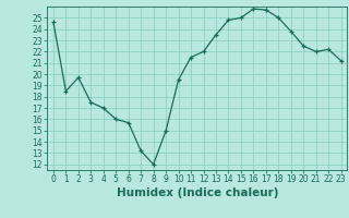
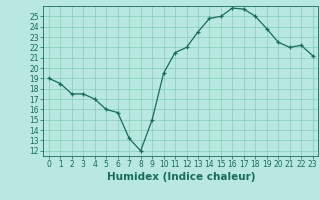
0: 24.6 -> 19.0
2: 19.7 -> 17.5
